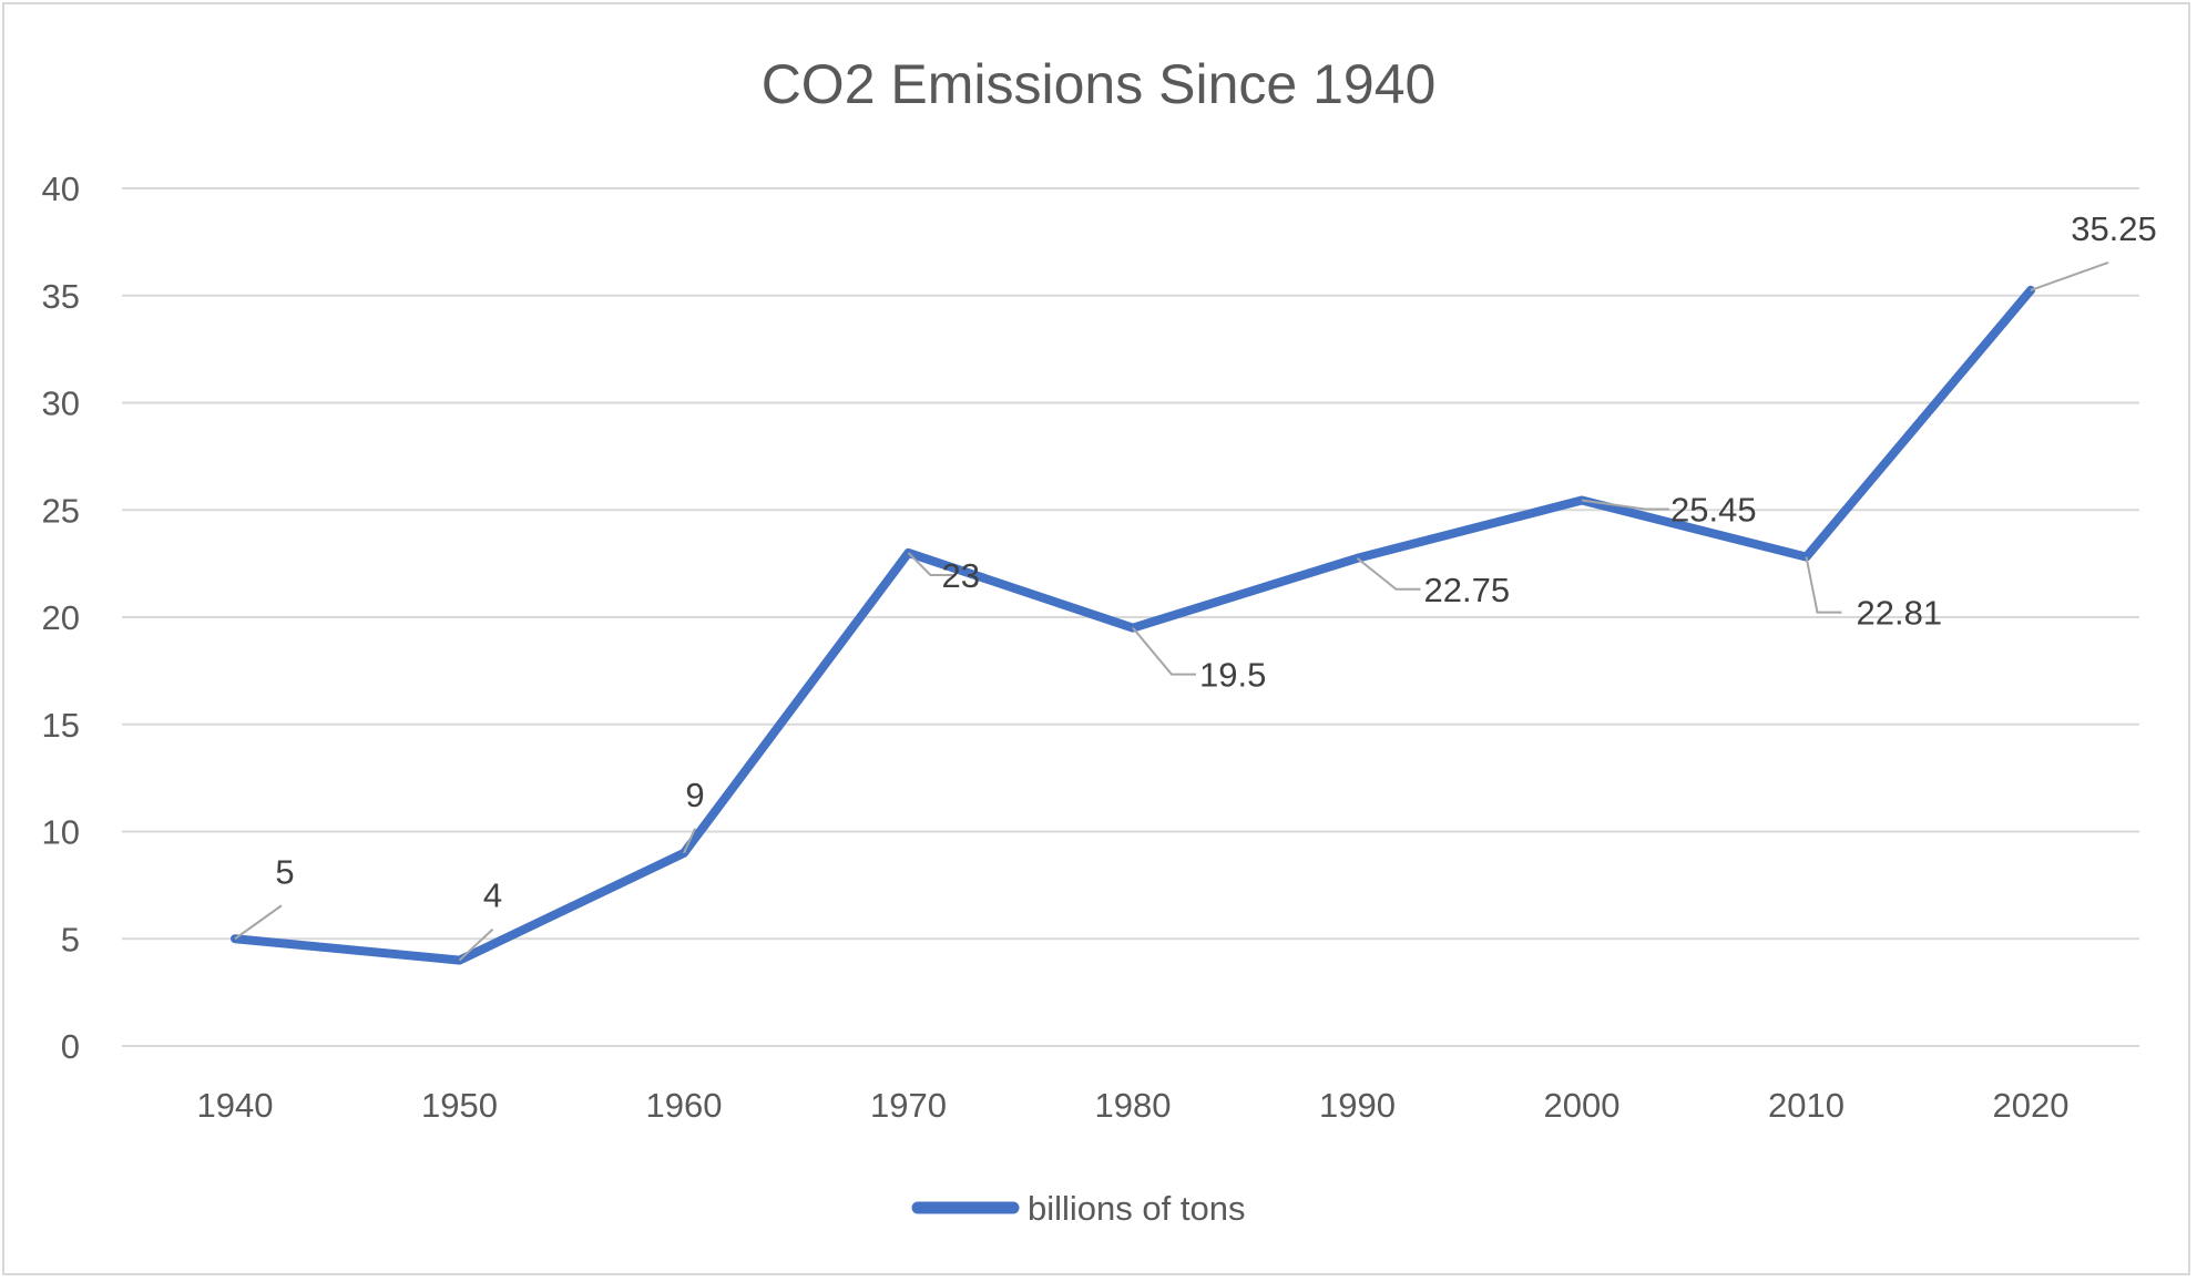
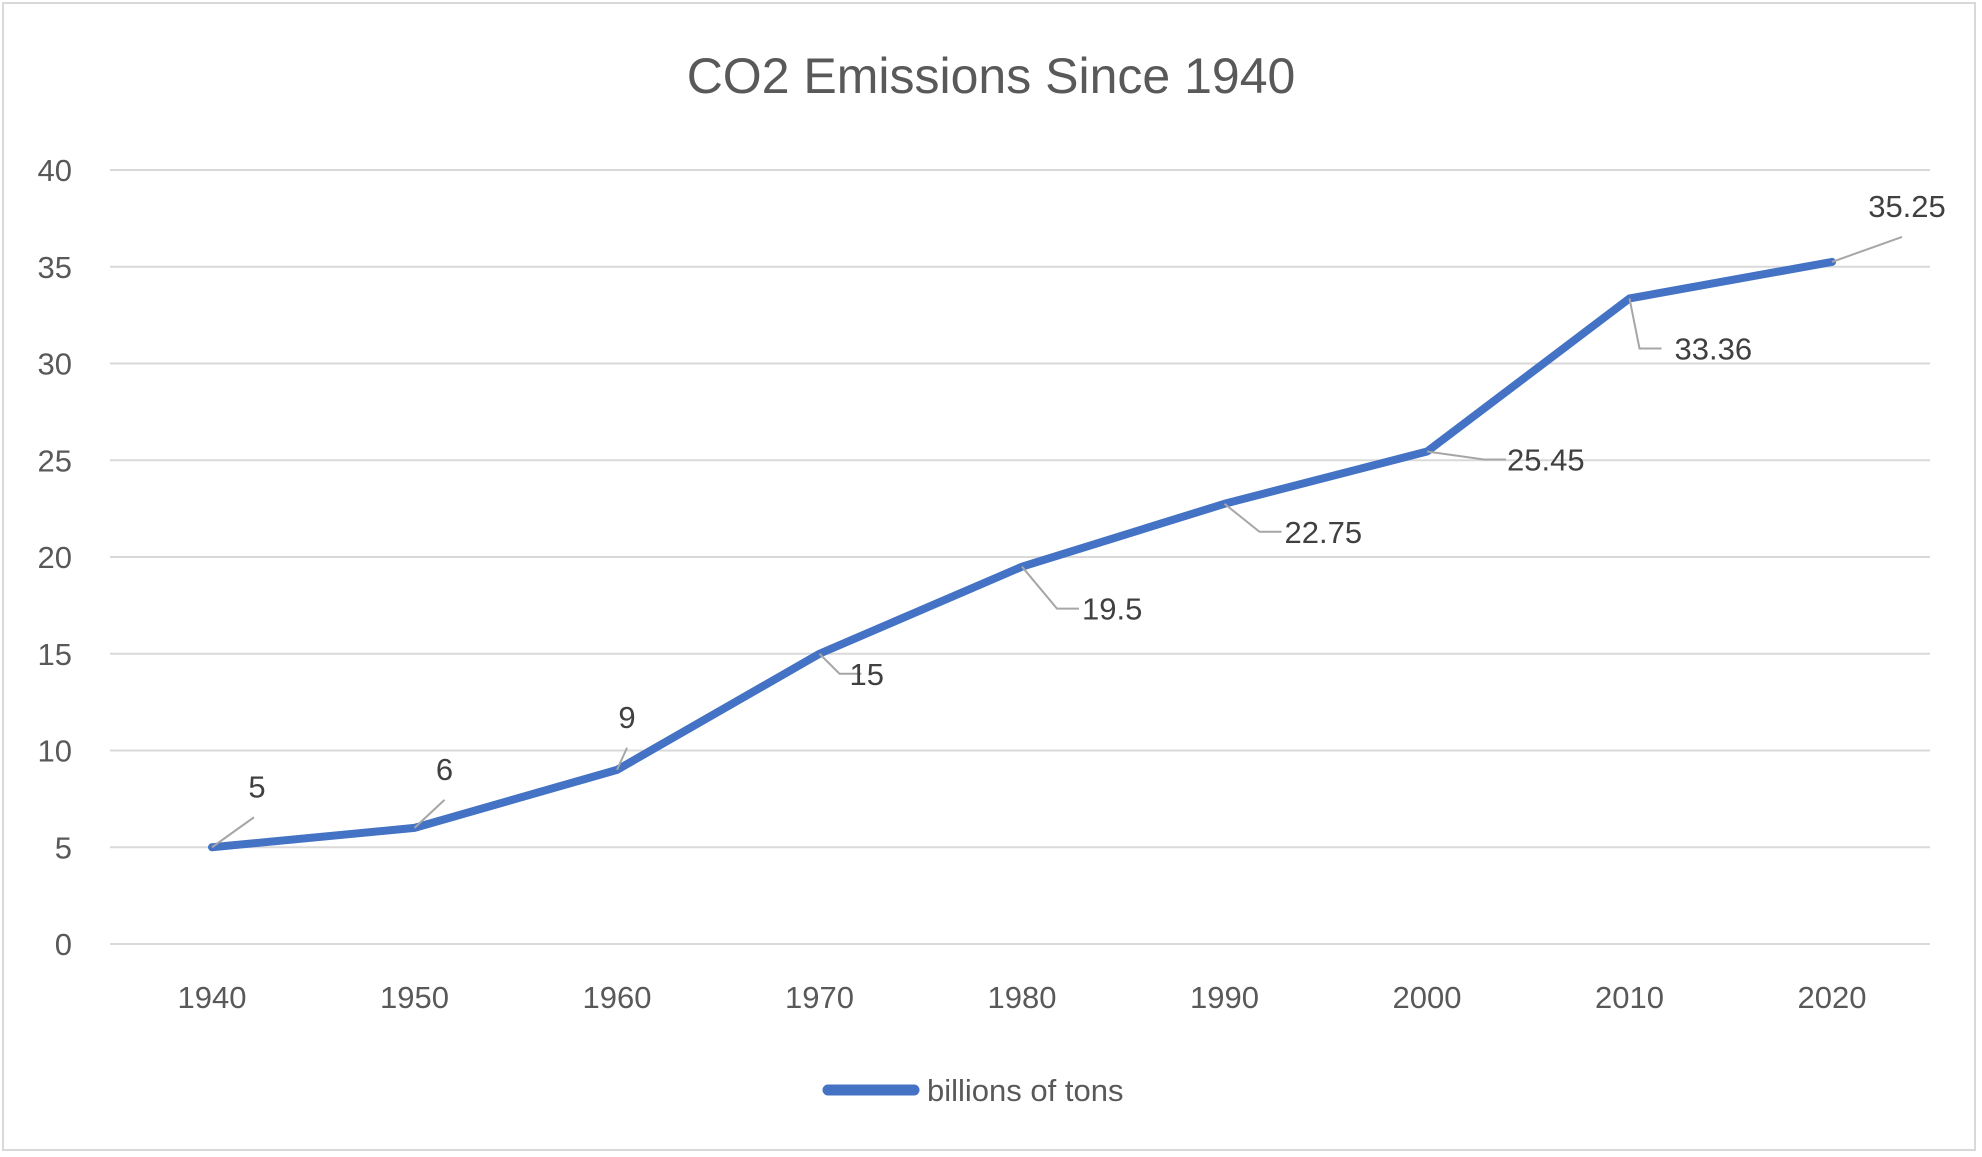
1950: 4 -> 6
1970: 23 -> 15
2010: 22.81 -> 33.36
